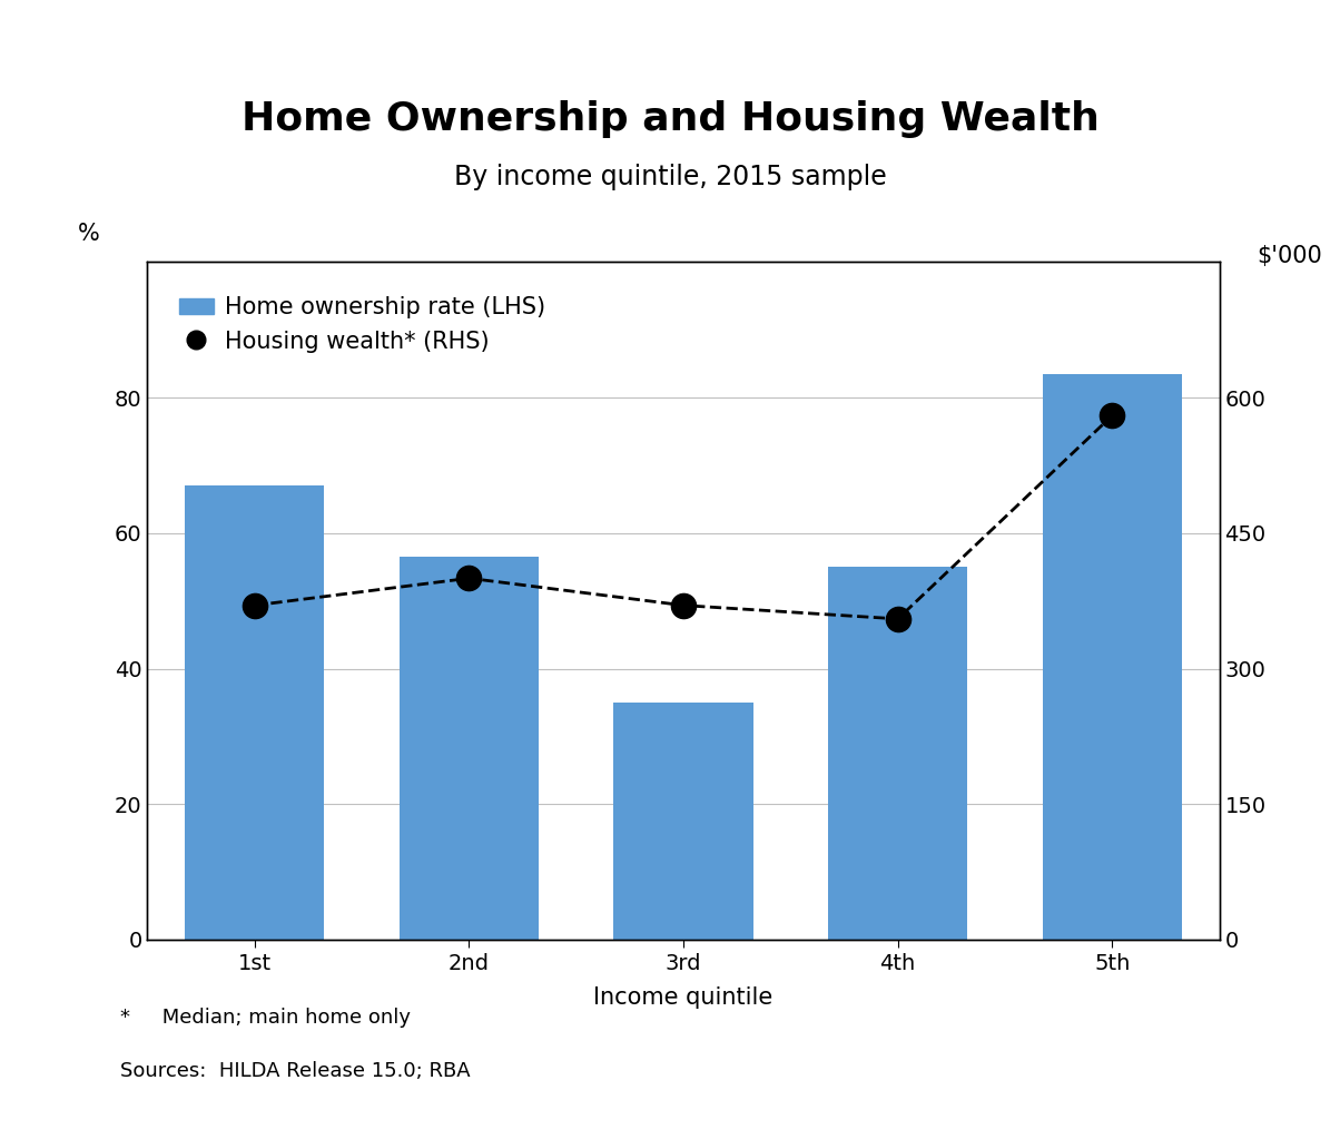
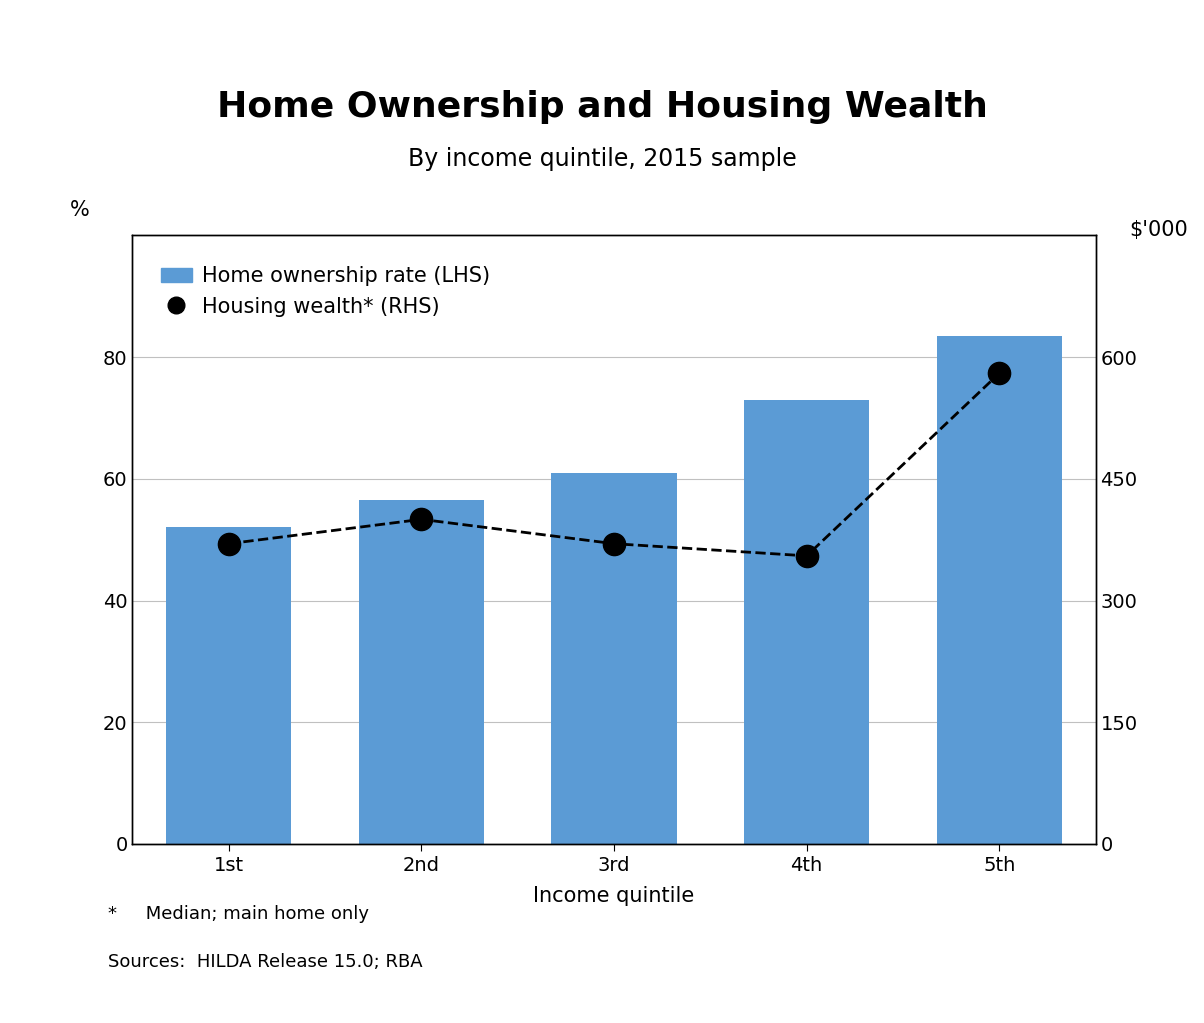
Home ownership rate (LHS)/1st: 67.0 -> 52.0
Home ownership rate (LHS)/3rd: 35.0 -> 61.0
Home ownership rate (LHS)/4th: 55.0 -> 73.0
